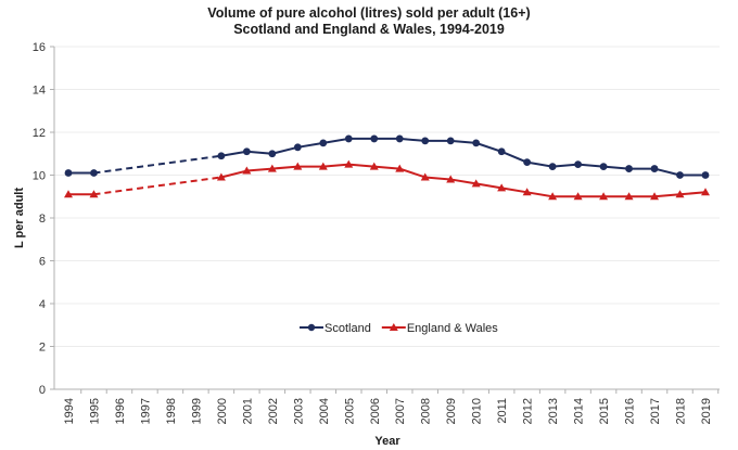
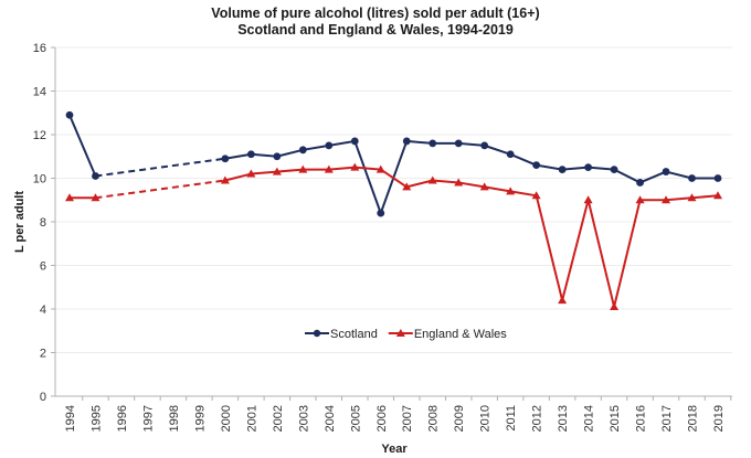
Scotland/1994: 10.1 -> 12.9
Scotland/2006: 11.7 -> 8.4
England & Wales/2007: 10.3 -> 9.6
England & Wales/2013: 9.0 -> 4.4
England & Wales/2015: 9.0 -> 4.1
Scotland/2016: 10.3 -> 9.8
